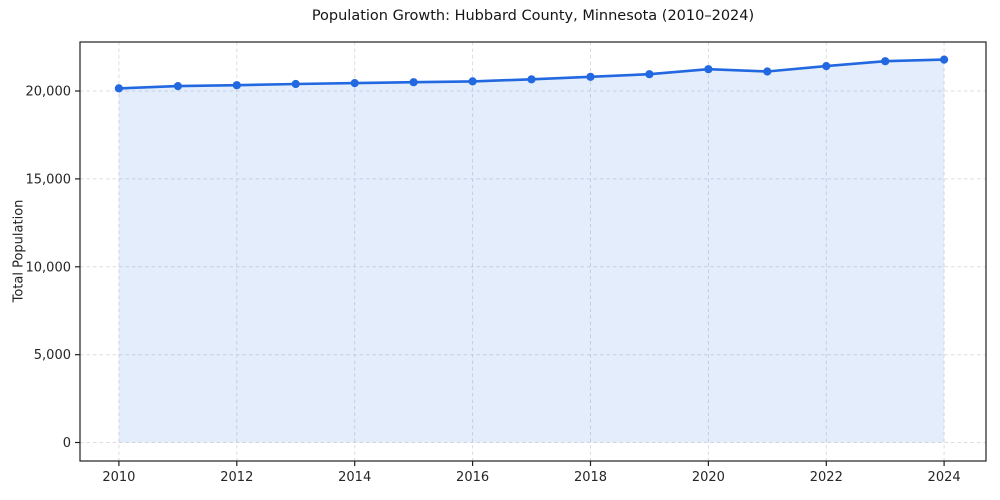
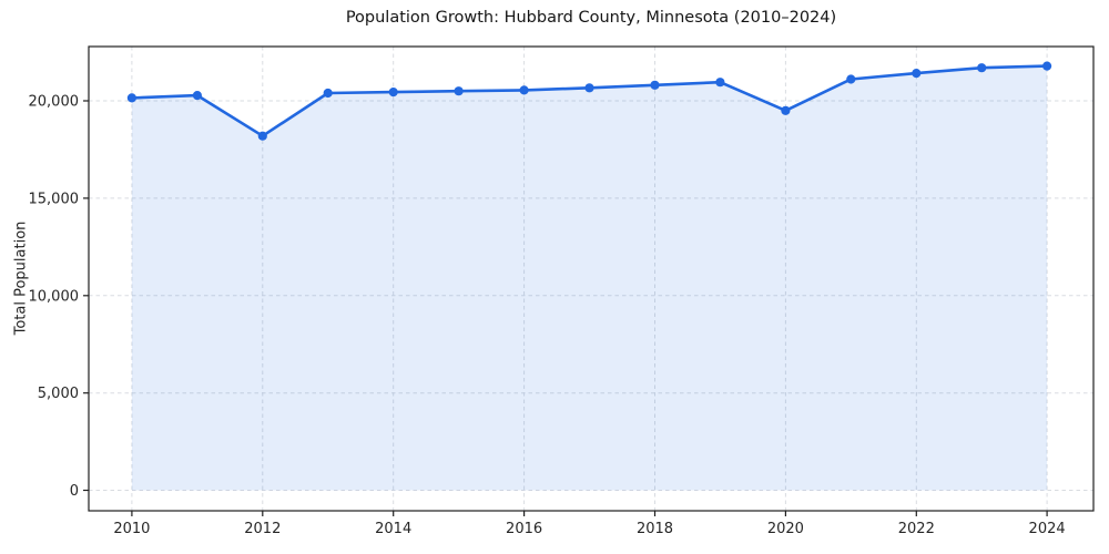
2012: 20300 -> 18200
2020: 21200 -> 19500
